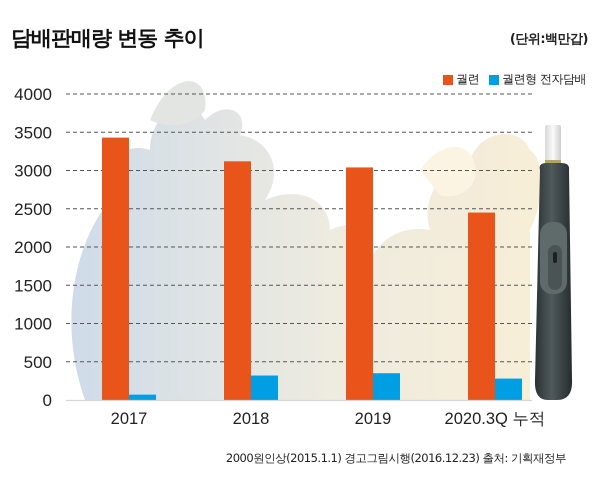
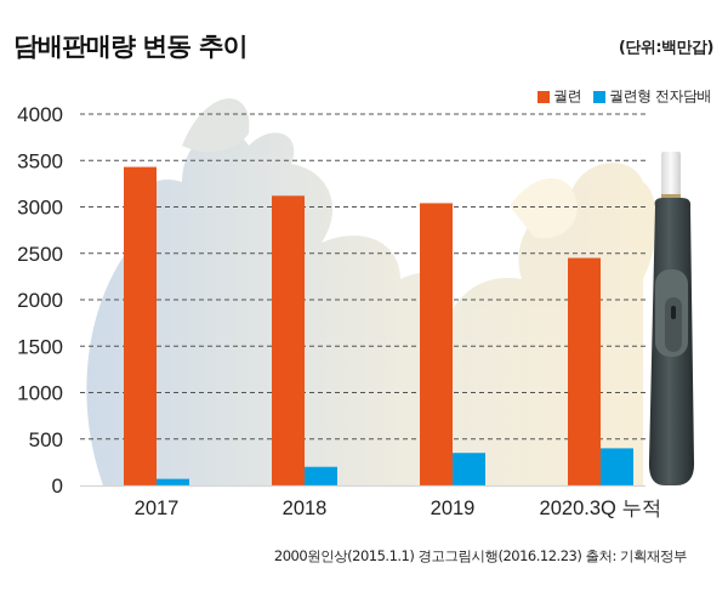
궐련형 전자담배/2018: 300 -> 200
궐련형 전자담배/2020.3Q 누적: 300 -> 400
